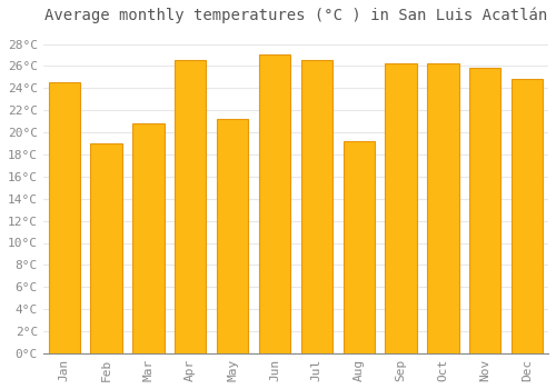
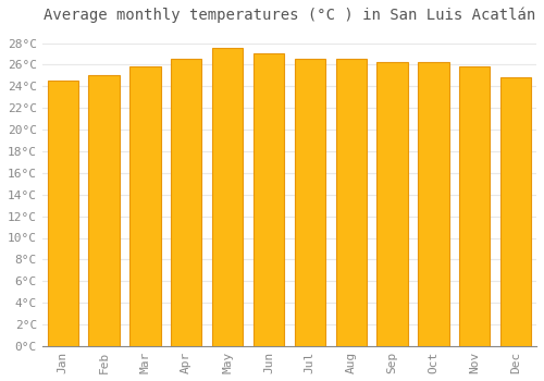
Feb: 19.0°C -> 25.0°C
Mar: 20.8°C -> 25.8°C
May: 21.2°C -> 27.5°C
Aug: 19.2°C -> 26.5°C
